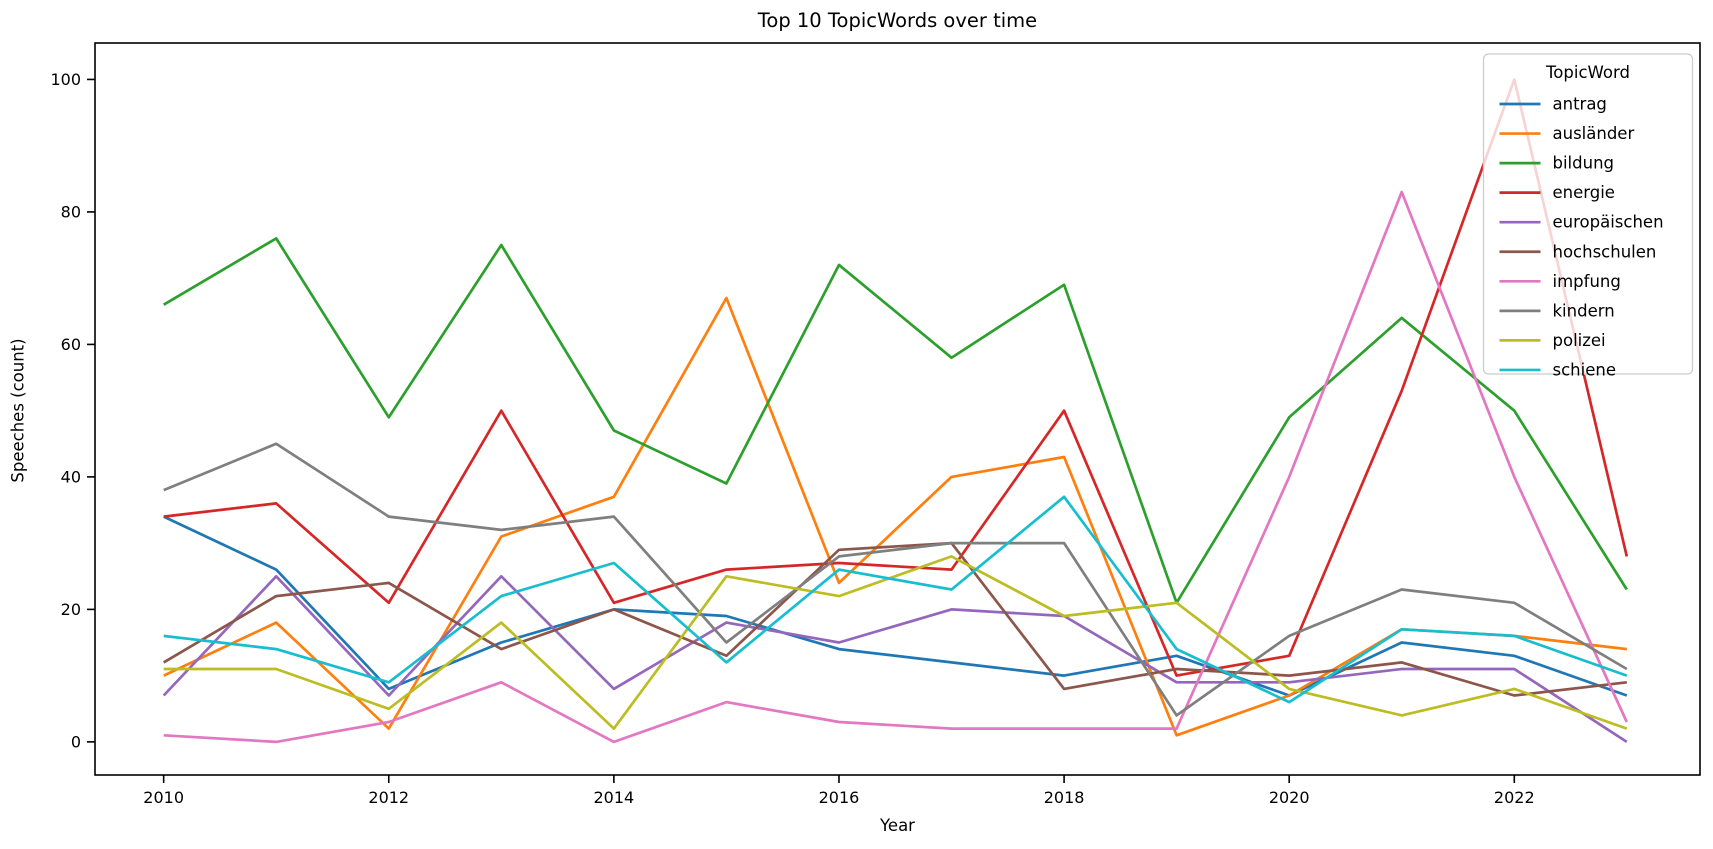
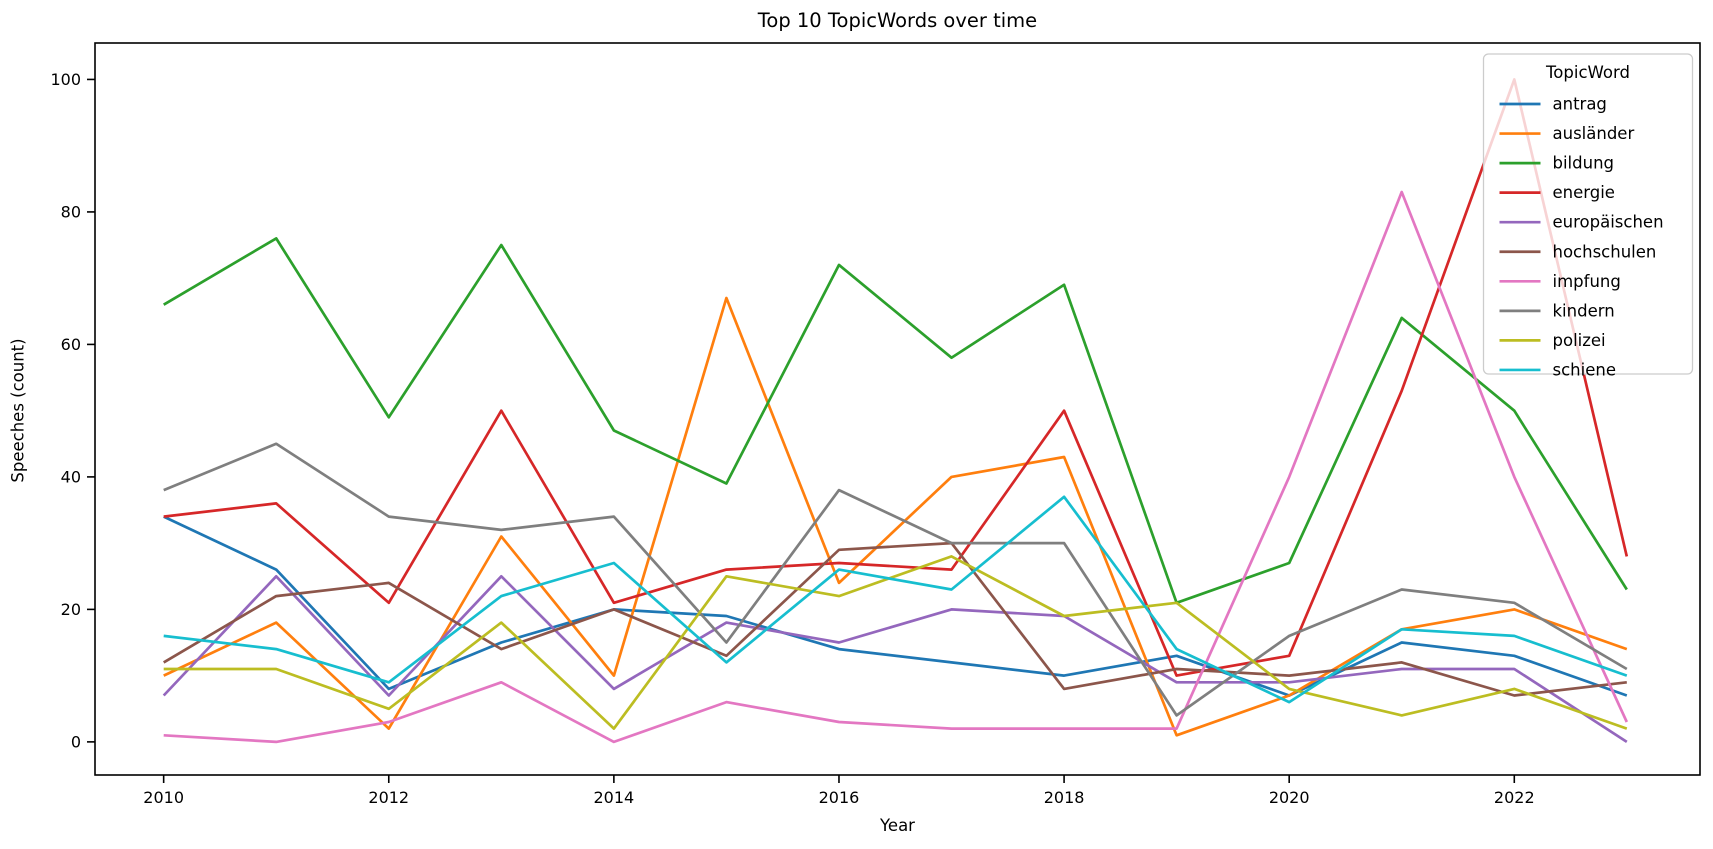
ausländer/2014: 37 -> 10
kindern/2016: 28 -> 38
bildung/2020: 49 -> 27
ausländer/2022: 16 -> 20
